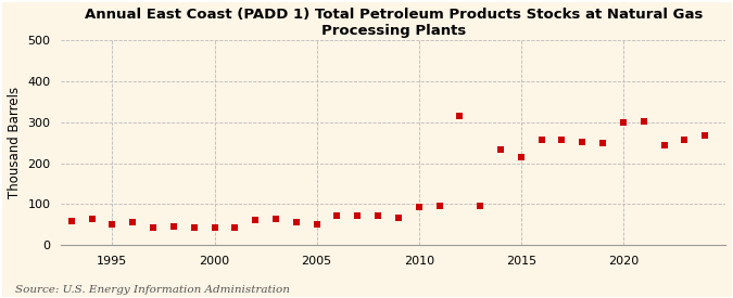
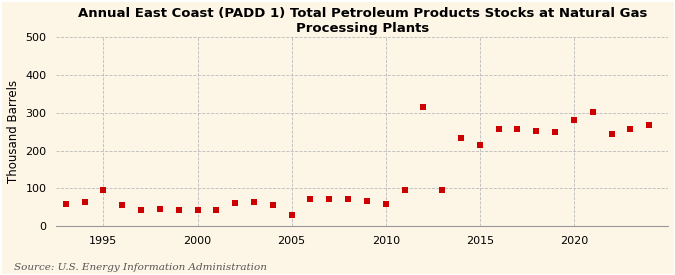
1995: 50 -> 95
2005: 52 -> 30
2010: 93 -> 60
2020: 298 -> 280
